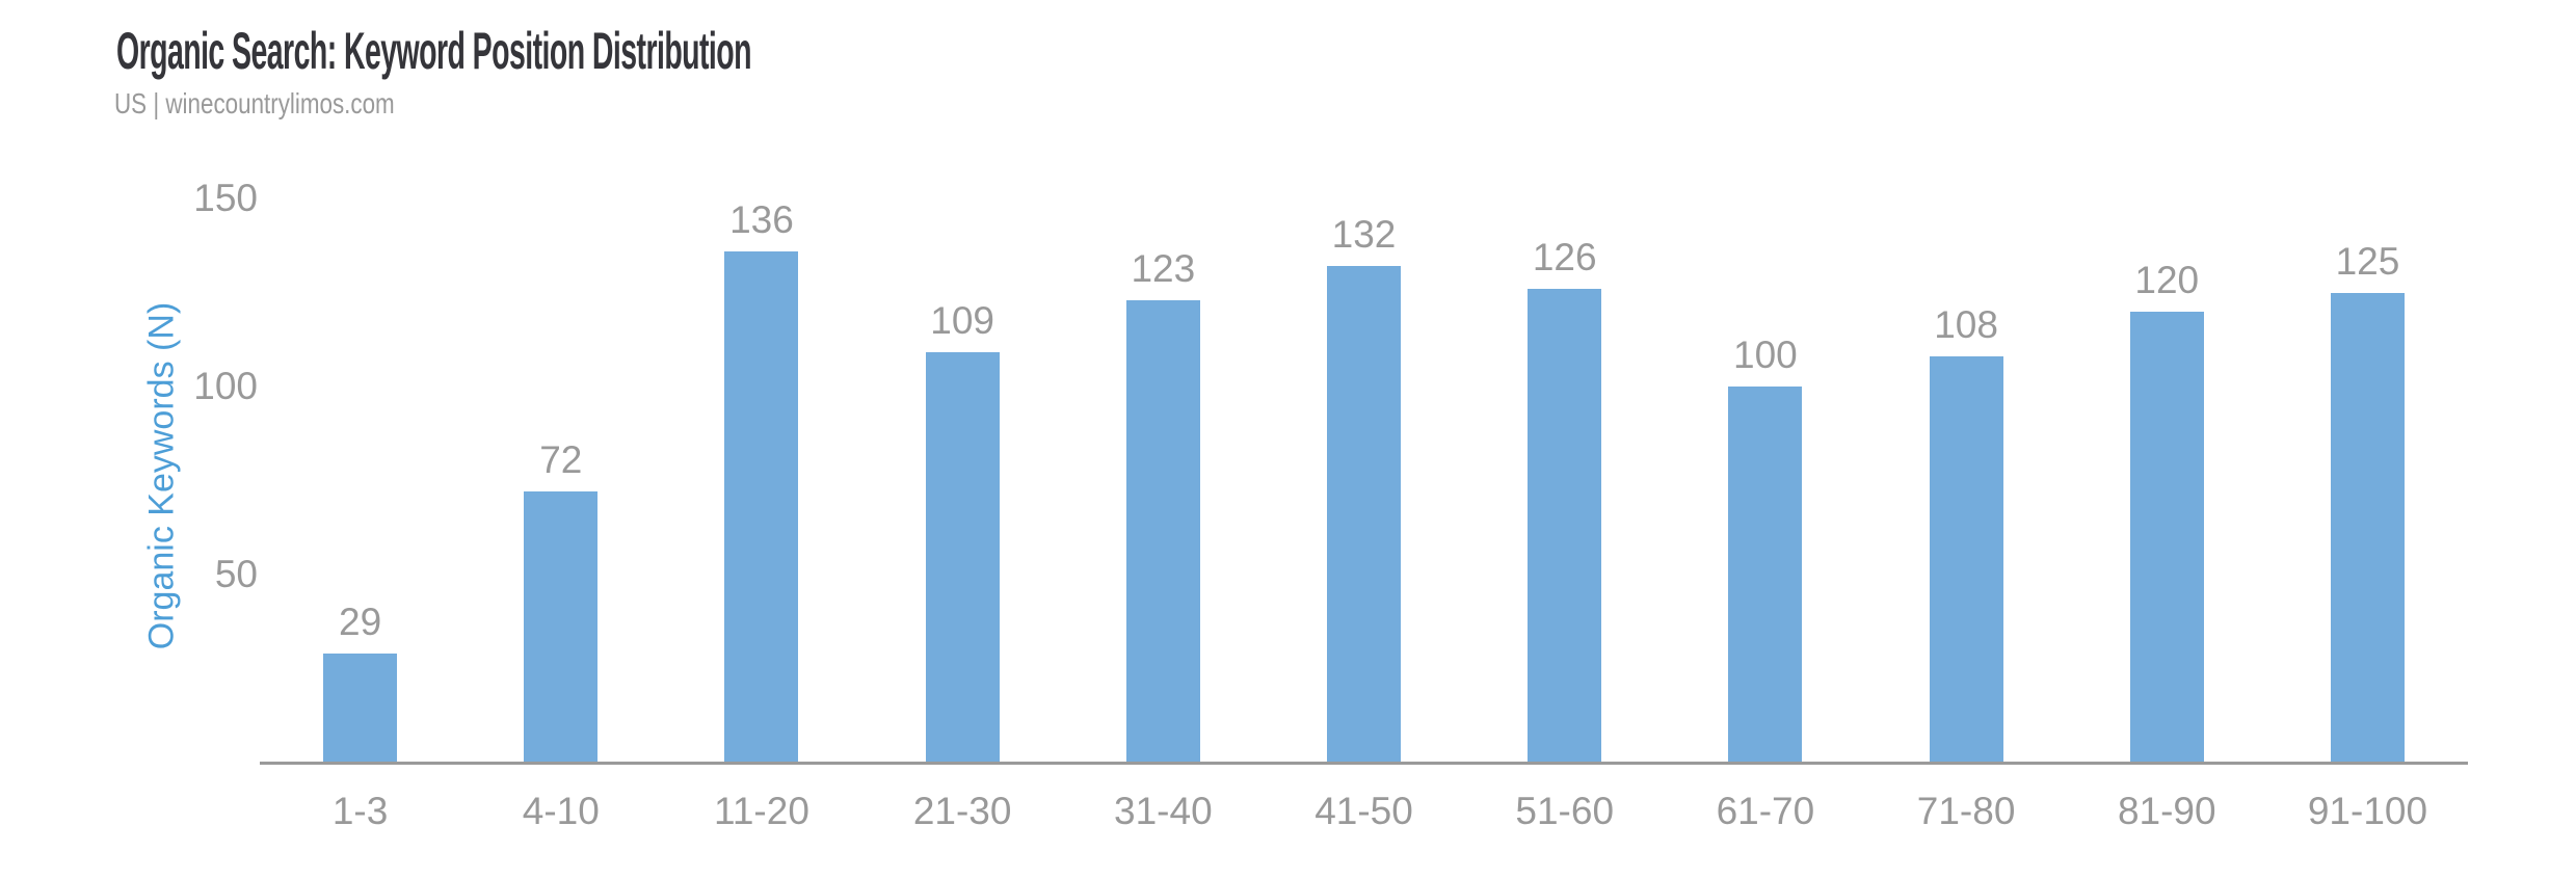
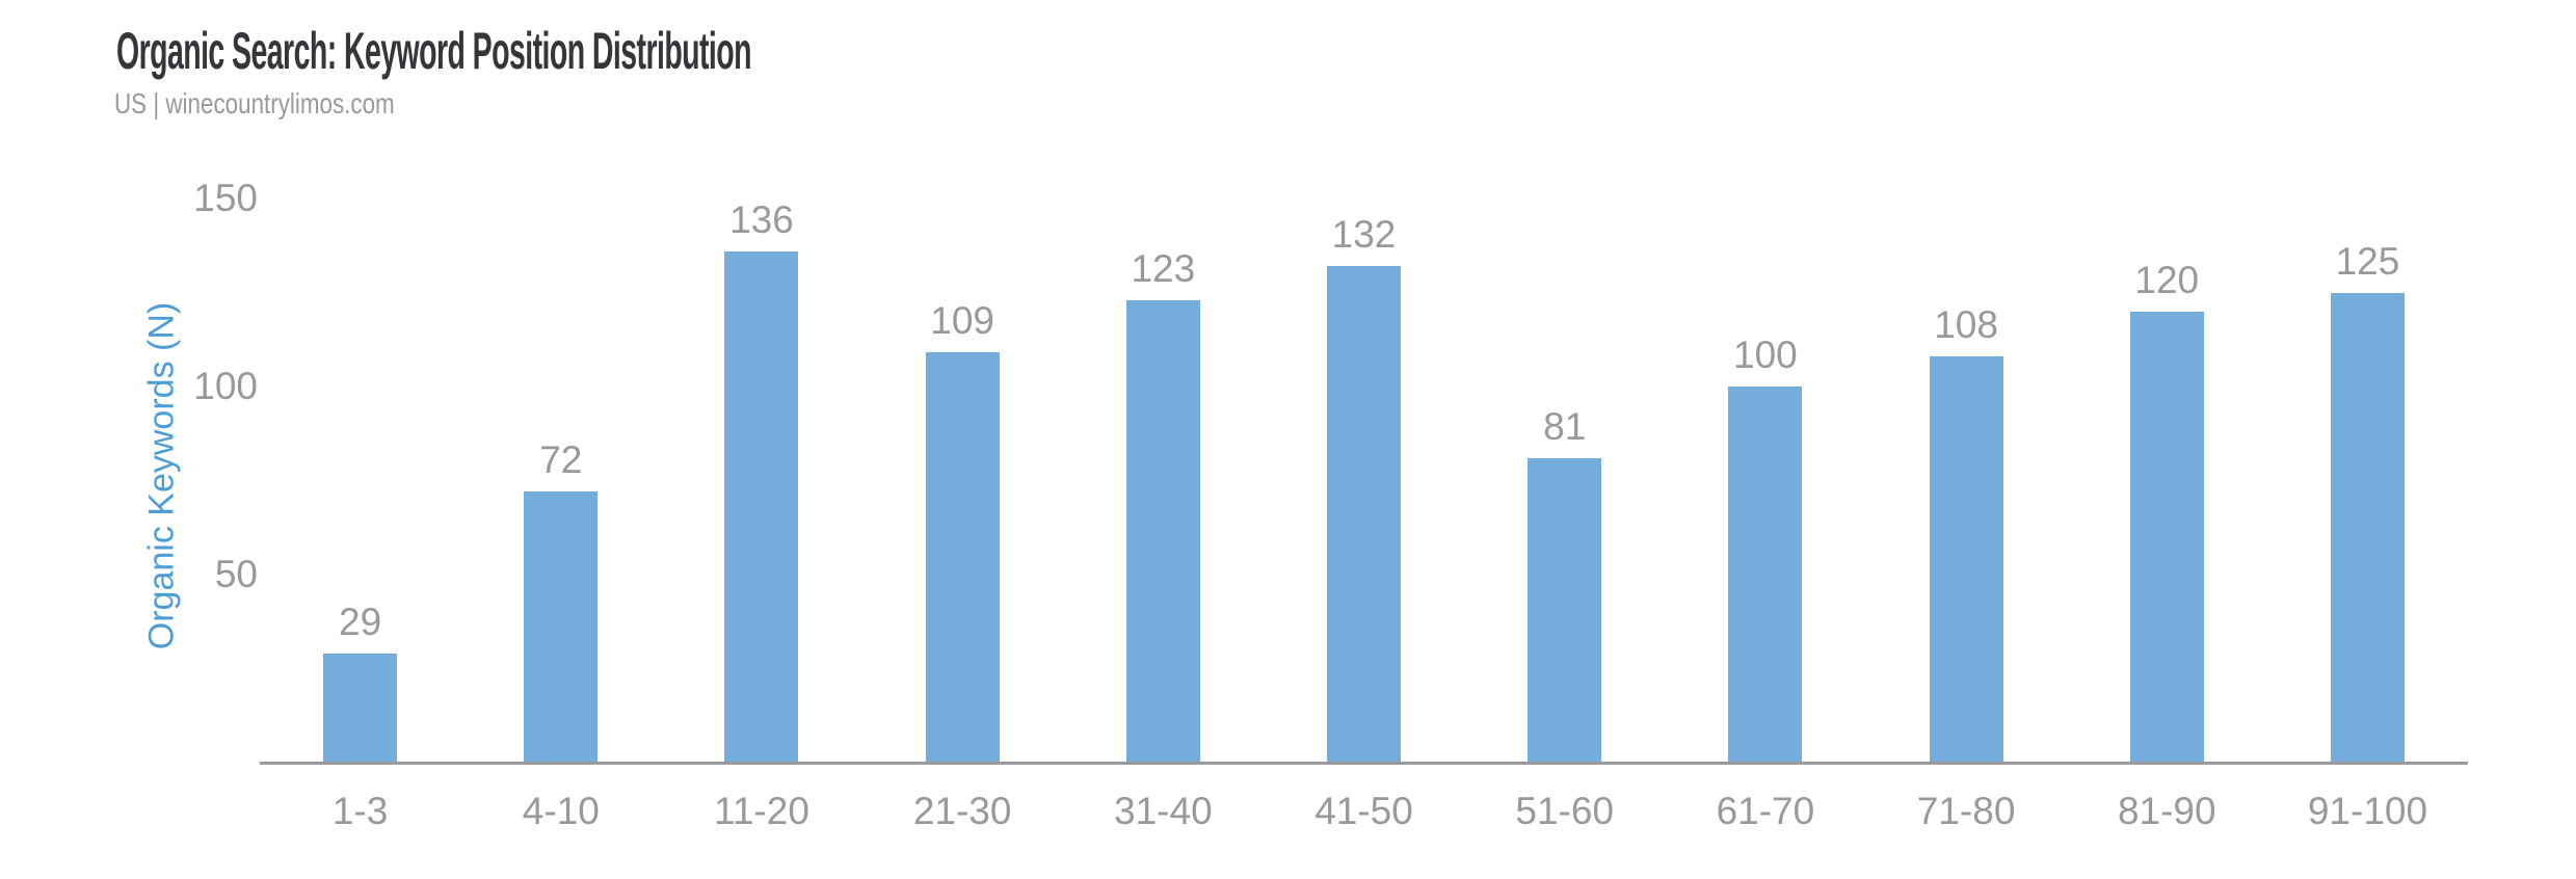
51-60: 126 -> 81
